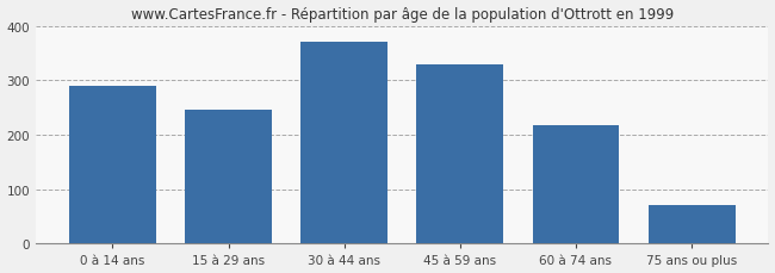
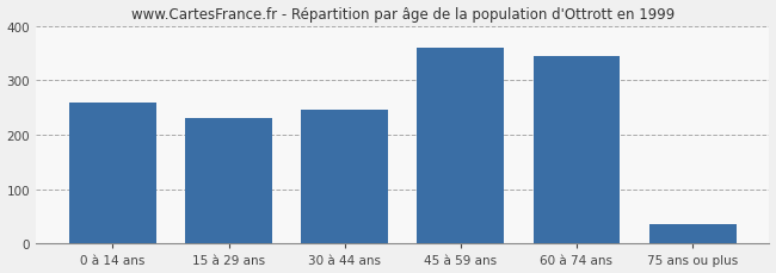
0 à 14 ans: 290 -> 260
15 à 29 ans: 245 -> 230
30 à 44 ans: 370 -> 245
45 à 59 ans: 330 -> 360
60 à 74 ans: 218 -> 345
75 ans ou plus: 70 -> 35
